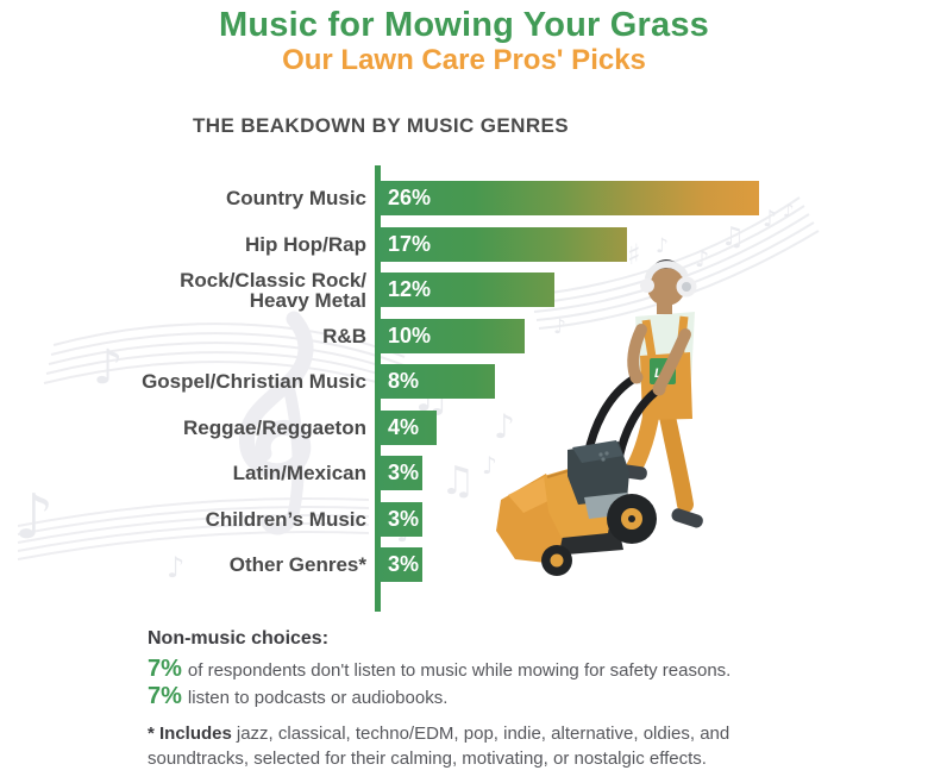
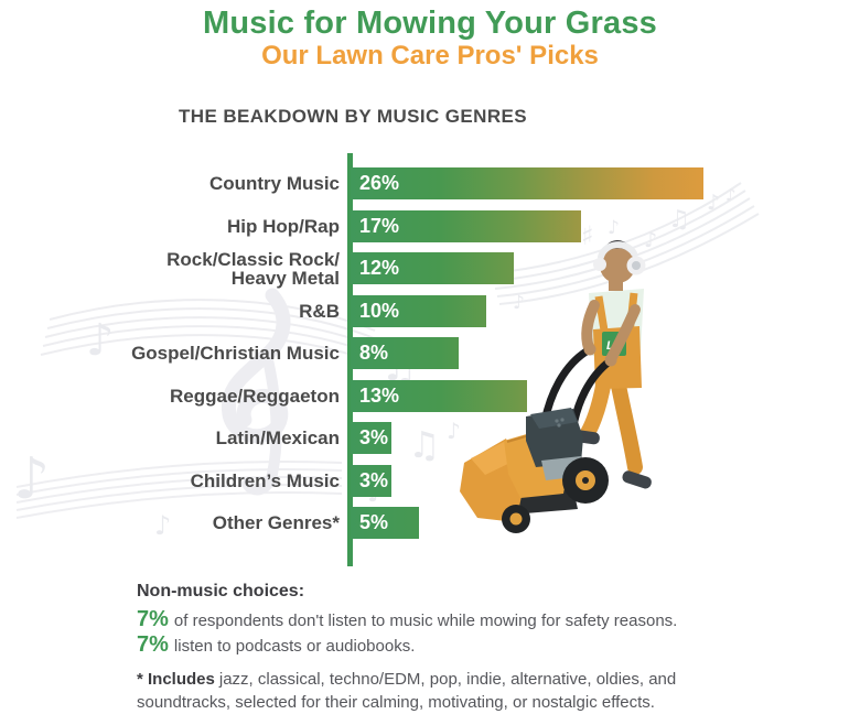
Reggae/Reggaeton: 4% -> 13%
Other Genres*: 3% -> 5%
